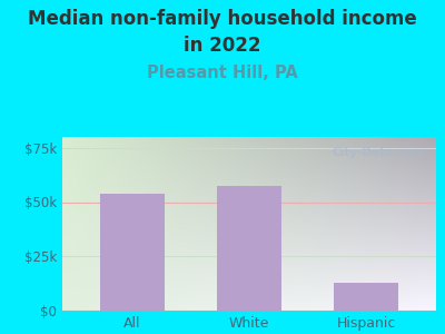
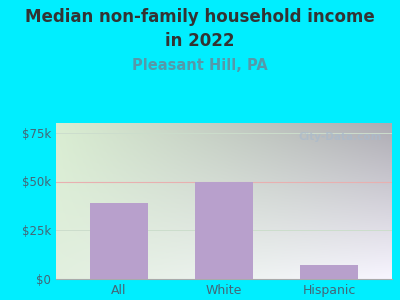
All: $54k -> $39k
White: $58k -> $50k
Hispanic: $13k -> $7k
